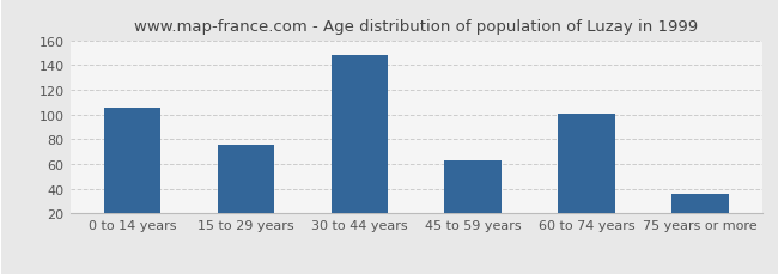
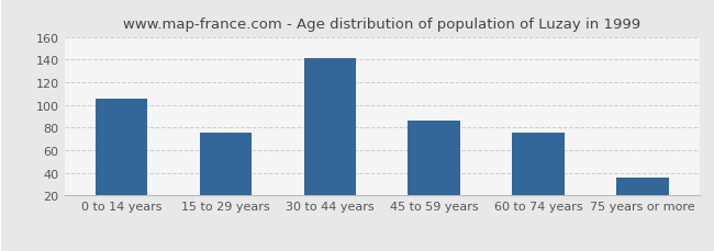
30 to 44 years: 148 -> 141
45 to 59 years: 63 -> 86
60 to 74 years: 101 -> 75
